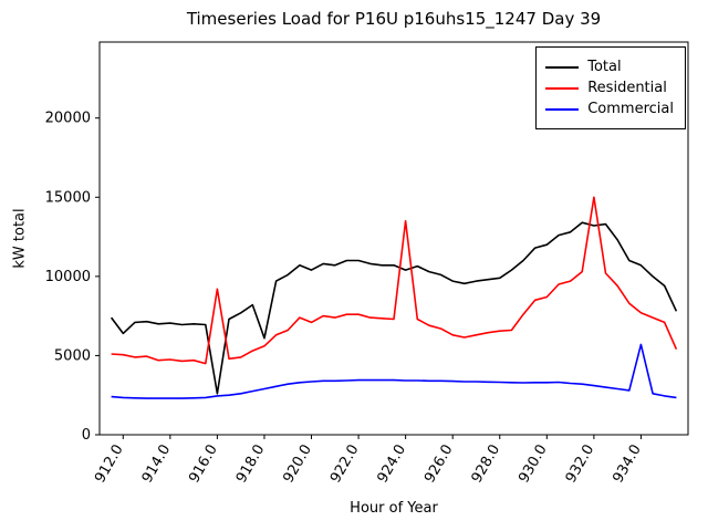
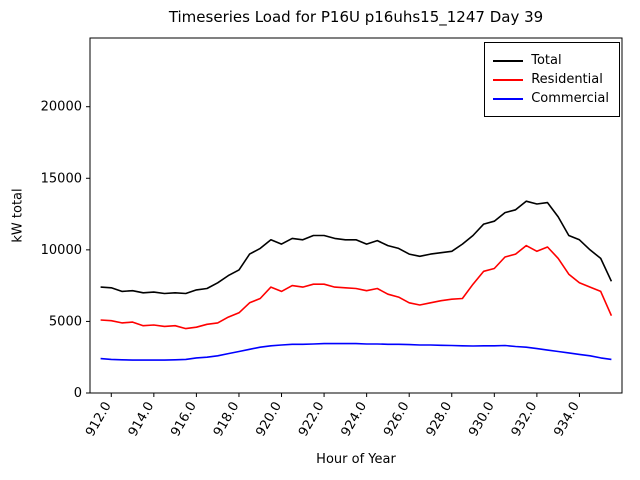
Total/912.0: 6400 -> 7400
Total/916.0: 2600 -> 7200
Residential/916.0: 9200 -> 4600
Total/918.0: 6100 -> 8600
Residential/924.0: 13500 -> 7200
Residential/932.0: 15000 -> 9900
Commercial/934.0: 5700 -> 2700
